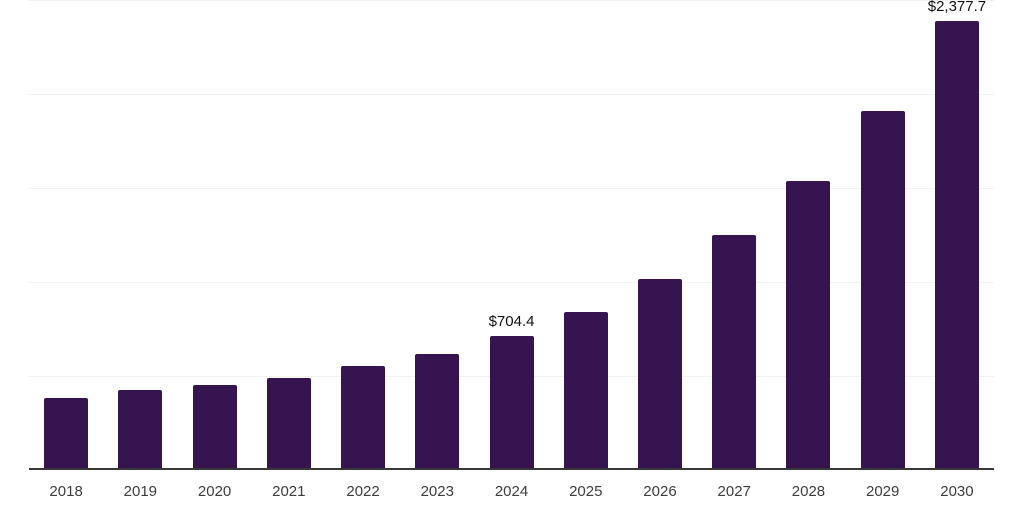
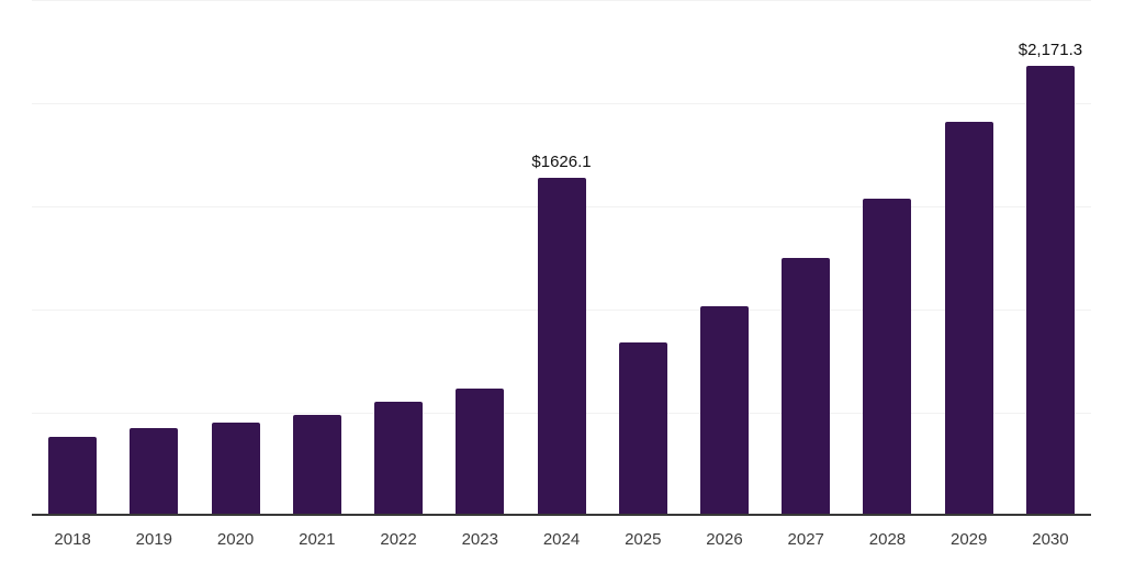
2024: $704.4 -> $1626.1
2030: $2,377.7 -> $2,171.3
